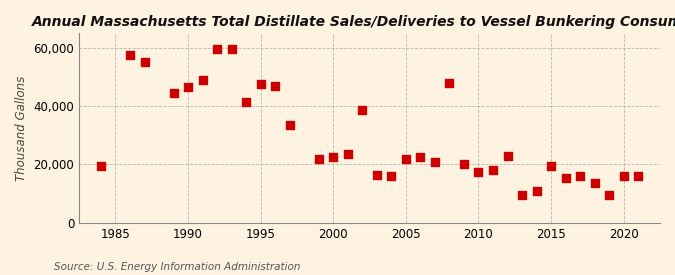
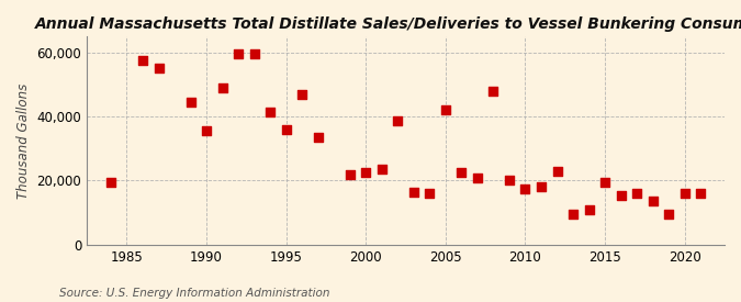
1990: 46,500 -> 35,500
1995: 47,500 -> 36,000
2005: 22,000 -> 42,000
